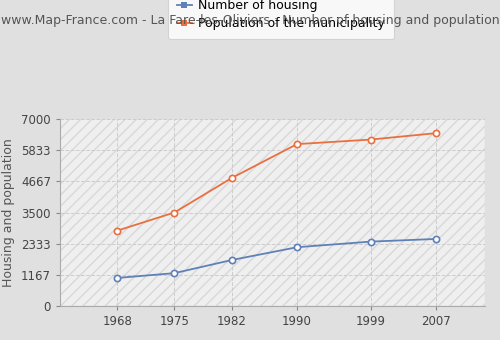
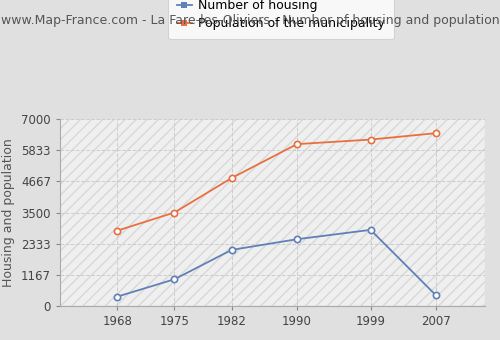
Number of housing/1968: 1050 -> 350
Number of housing/1975: 1230 -> 1000
Number of housing/1982: 1720 -> 2100
Number of housing/1990: 2200 -> 2500
Number of housing/1999: 2410 -> 2850
Number of housing/2007: 2510 -> 400
